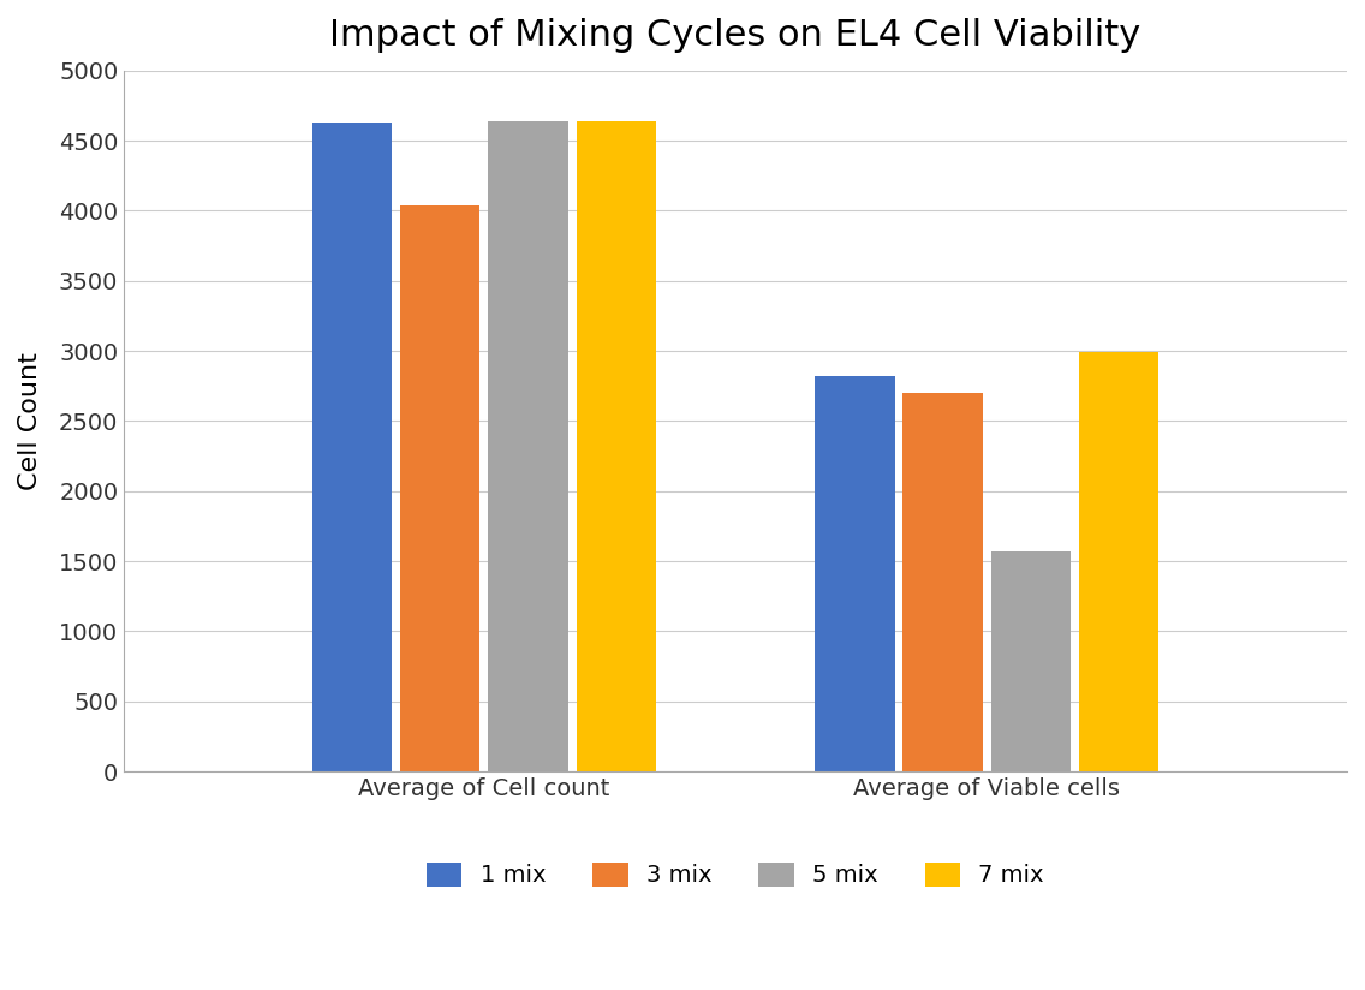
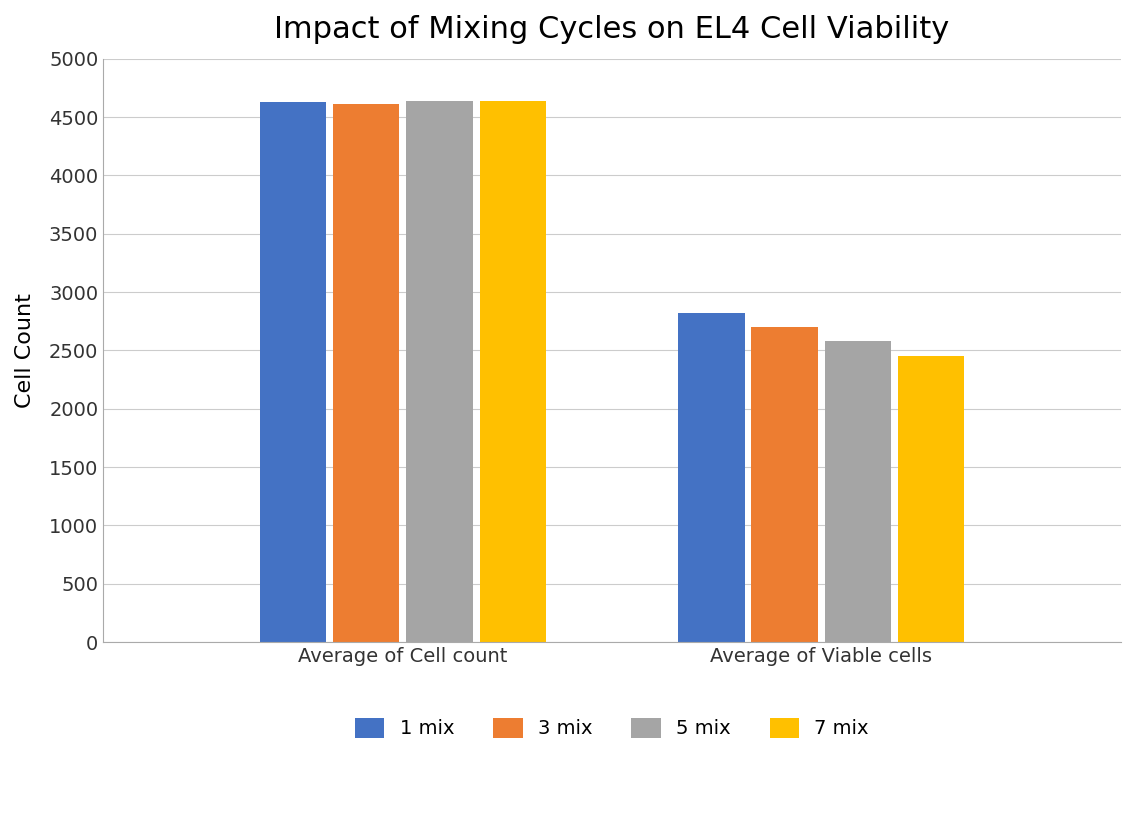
3 mix/Average of Cell count: 4040 -> 4610
5 mix/Average of Viable cells: 1570 -> 2580
7 mix/Average of Viable cells: 2990 -> 2450
